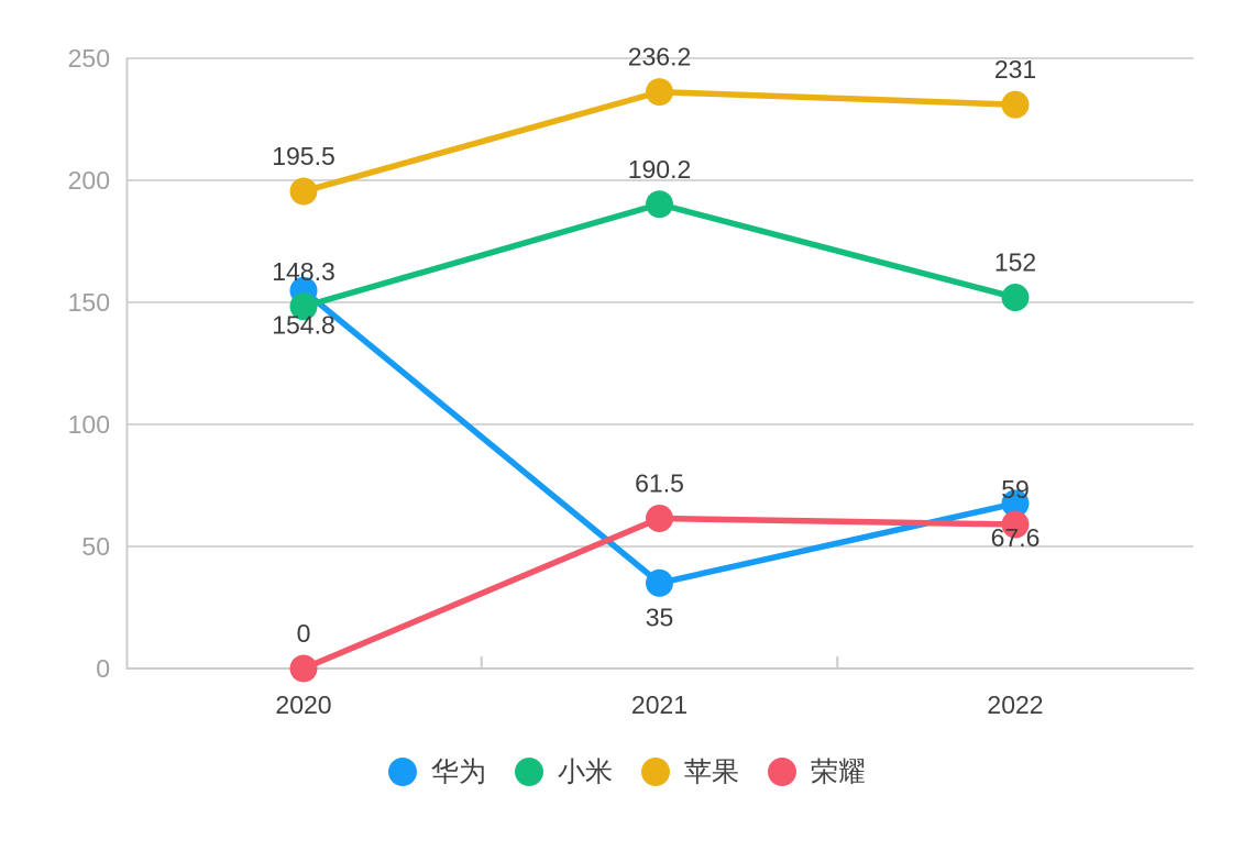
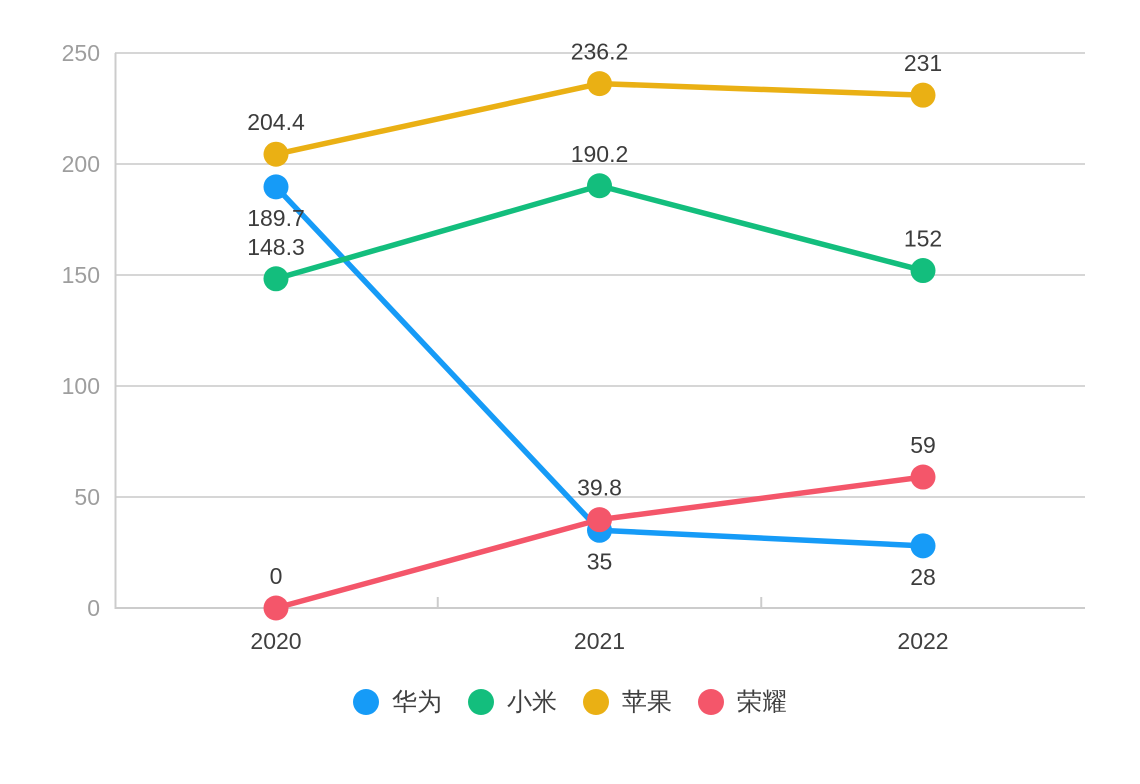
华为/2020: 154.8 -> 189.7
苹果/2020: 195.5 -> 204.4
荣耀/2021: 61.5 -> 39.8
华为/2022: 67.6 -> 28
